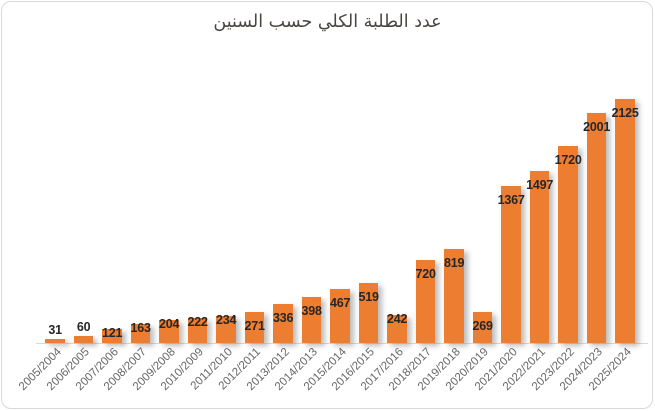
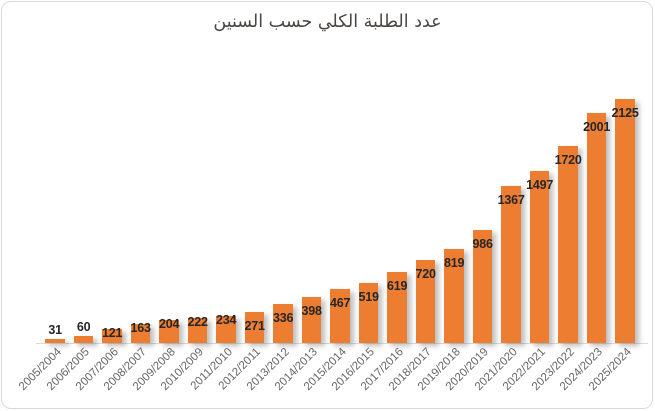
2017/2016: 242 -> 619
2020/2019: 269 -> 986
